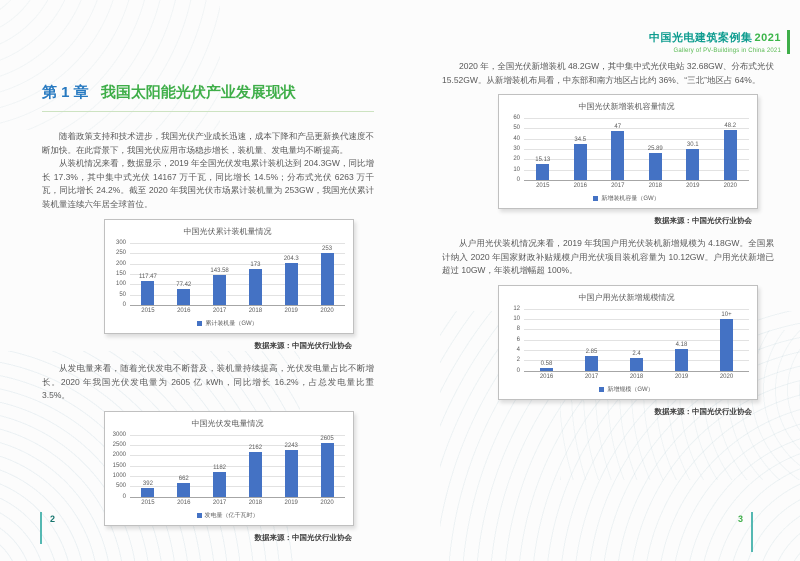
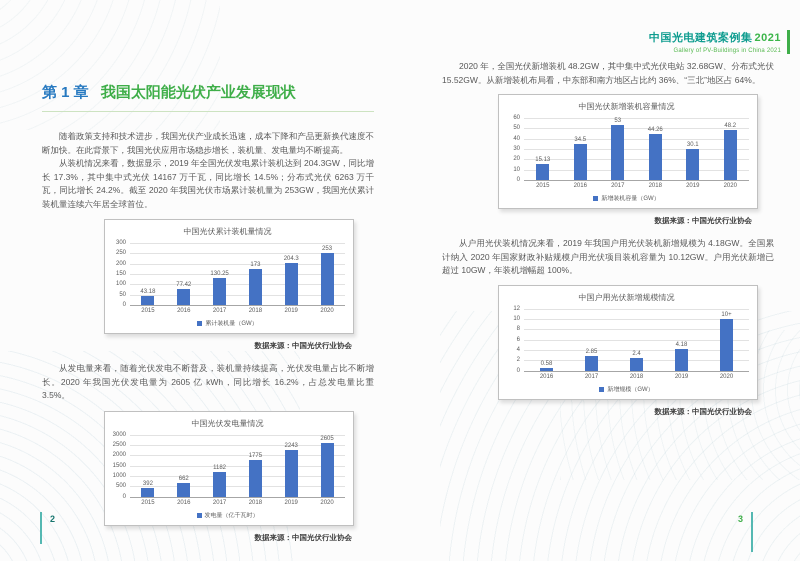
中国光伏累计装机量情况/2015: 117.47 -> 43.18
中国光伏累计装机量情况/2017: 143.58 -> 130.25
中国光伏发电量情况/2018: 2162 -> 1775
中国光伏新增装机容量情况/2017: 47 -> 53
中国光伏新增装机容量情况/2018: 25.89 -> 44.26
